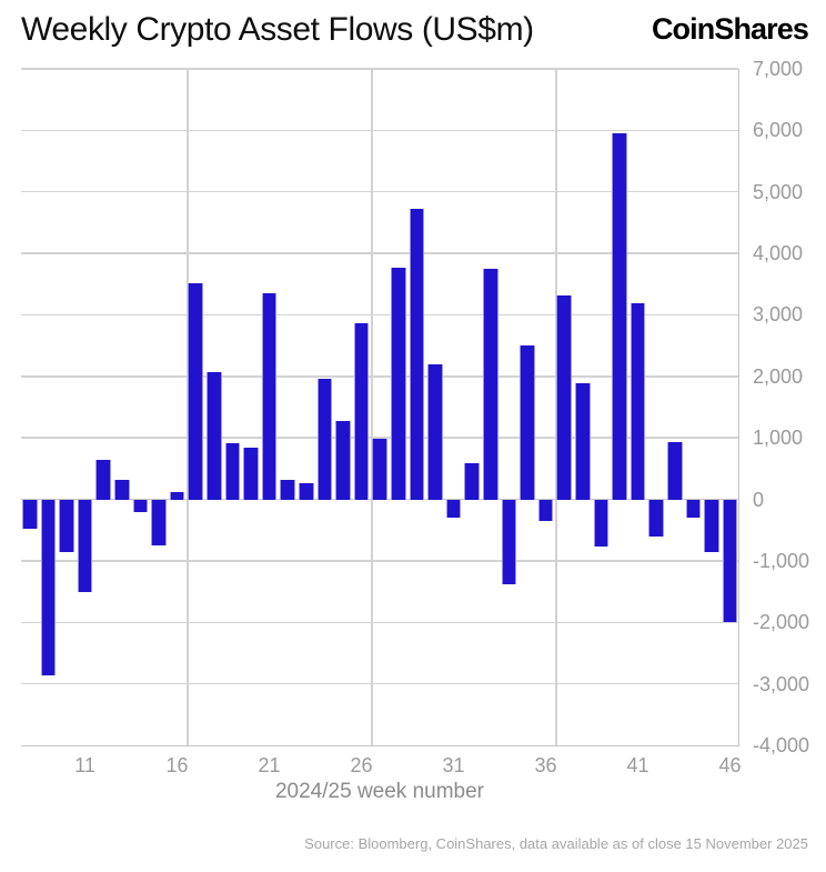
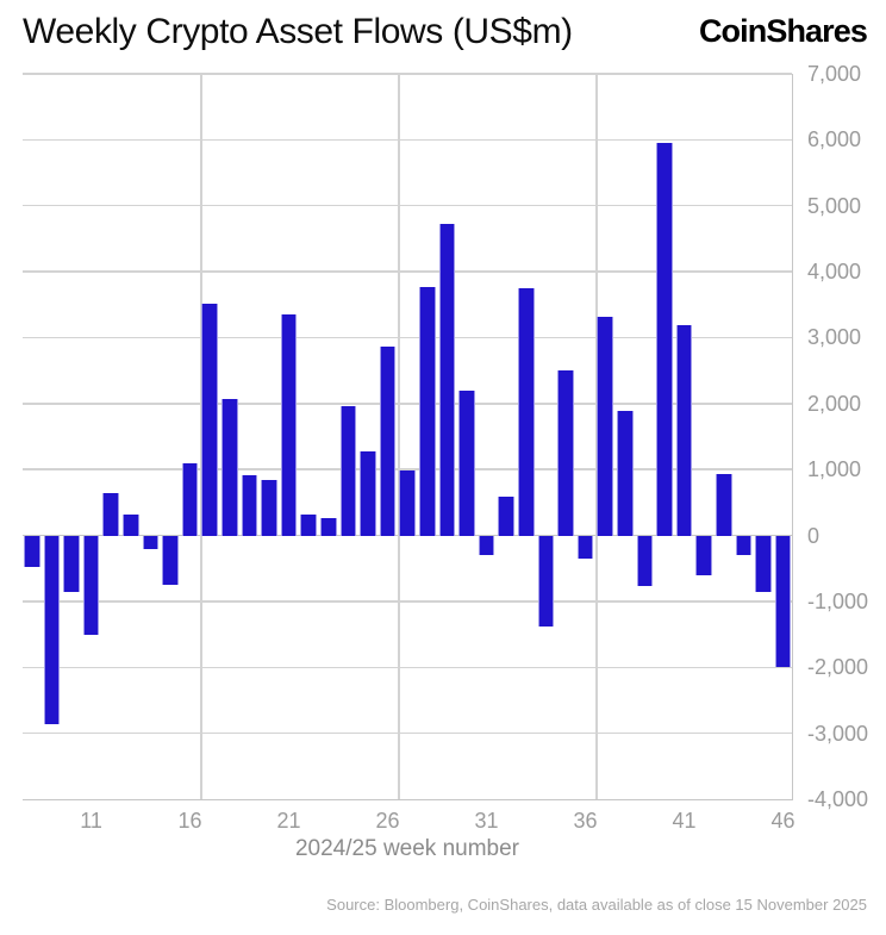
16: 100 -> 1100
